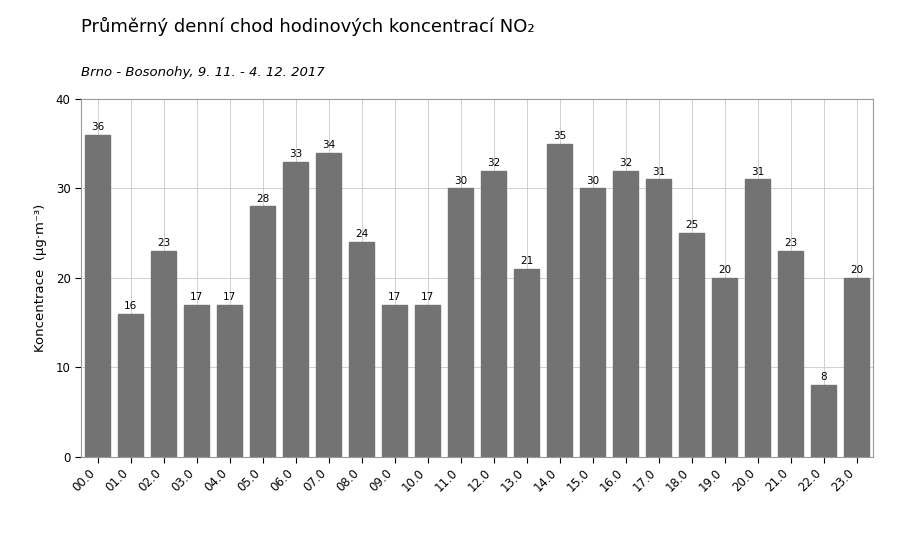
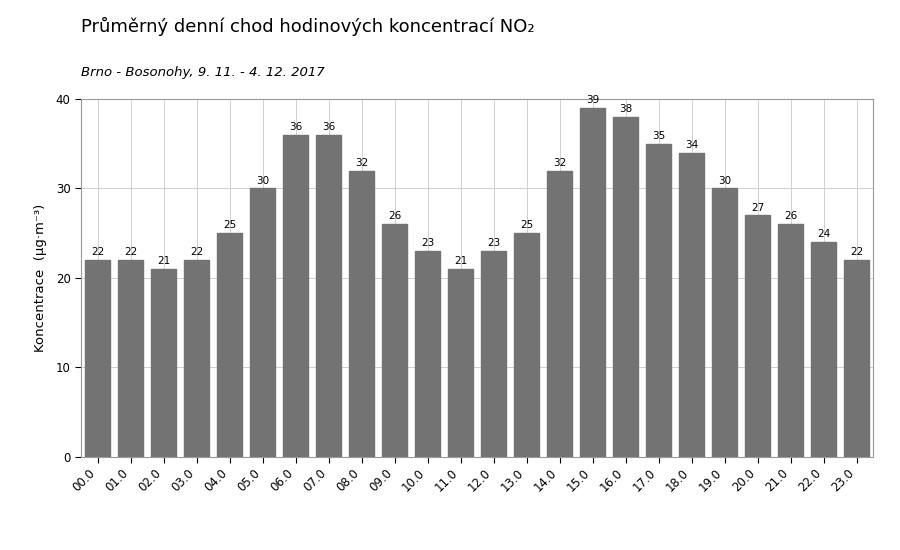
00.0: 36 -> 22
01.0: 16 -> 22
02.0: 23 -> 21
03.0: 17 -> 22
04.0: 17 -> 25
05.0: 28 -> 30
06.0: 33 -> 36
07.0: 34 -> 36
08.0: 24 -> 32
09.0: 17 -> 26
10.0: 17 -> 23
11.0: 30 -> 21
12.0: 32 -> 23
13.0: 21 -> 25
14.0: 35 -> 32
15.0: 30 -> 39
16.0: 32 -> 38
17.0: 31 -> 35
18.0: 25 -> 34
19.0: 20 -> 30
20.0: 31 -> 27
21.0: 23 -> 26
22.0: 8 -> 24
23.0: 20 -> 22
